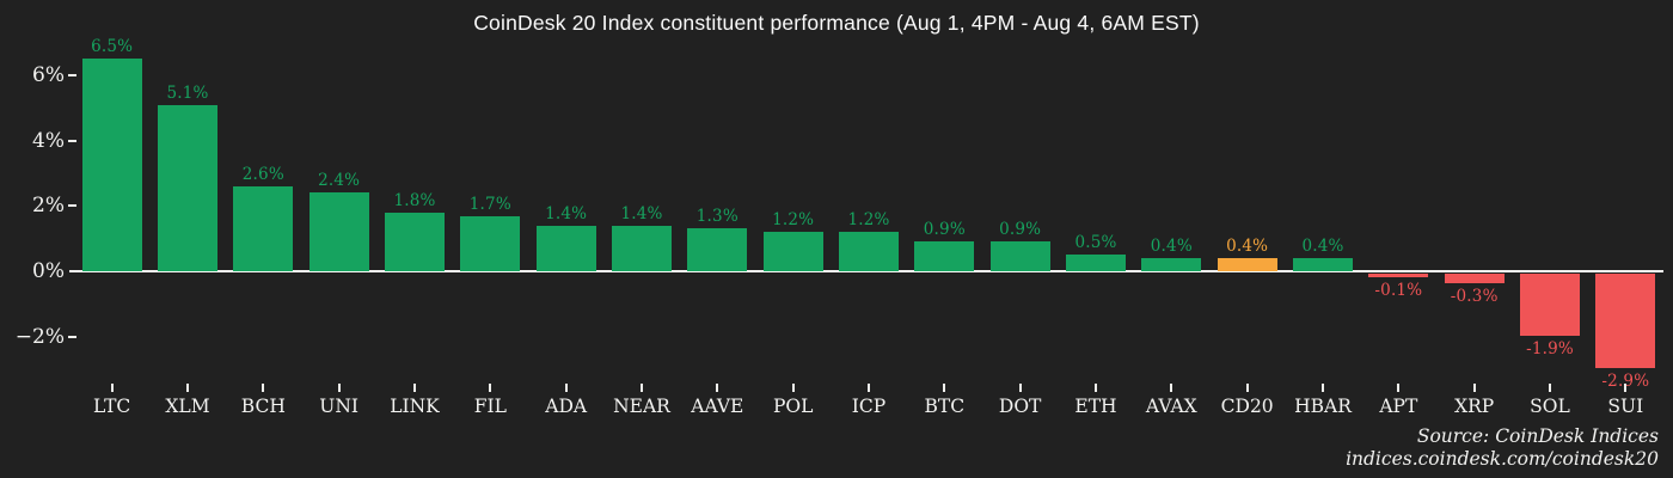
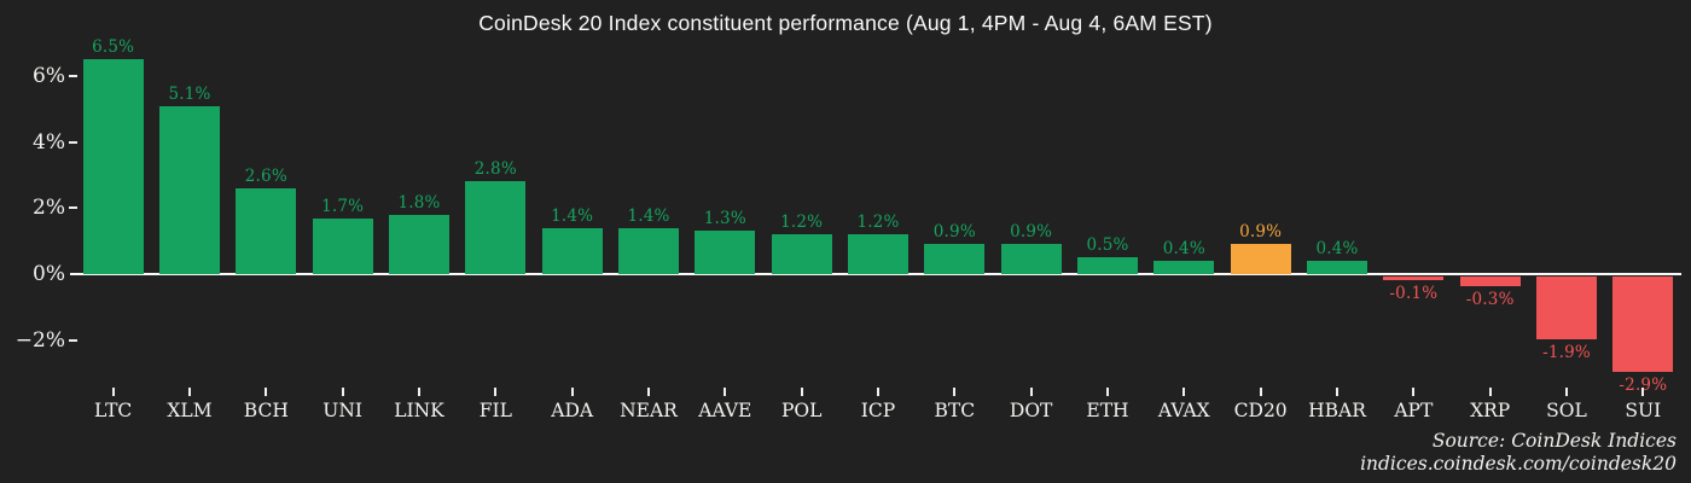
UNI: 2.4% -> 1.7%
FIL: 1.7% -> 2.8%
CD20: 0.4% -> 0.9%
